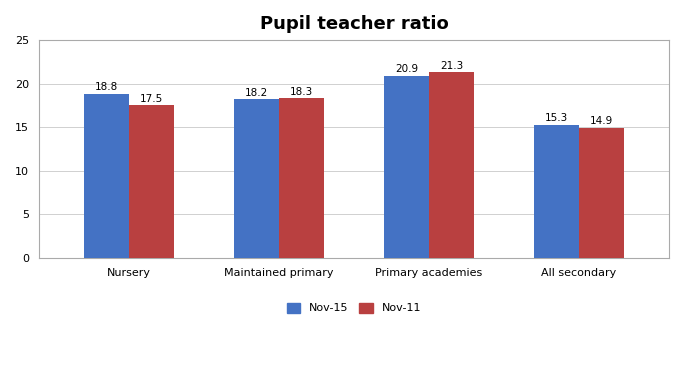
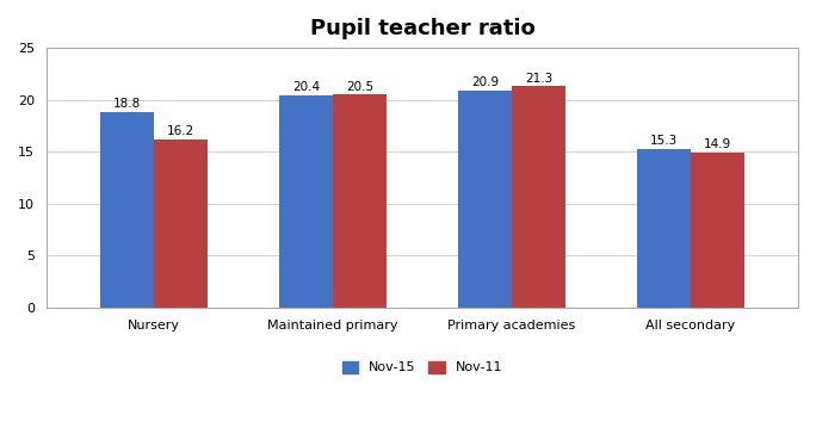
Nov-11/Nursery: 17.5 -> 16.2
Nov-15/Maintained primary: 18.2 -> 20.4
Nov-11/Maintained primary: 18.3 -> 20.5
